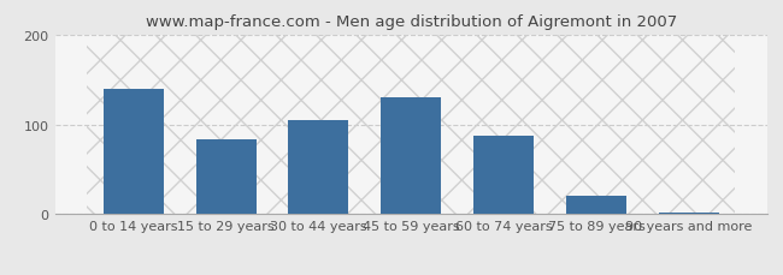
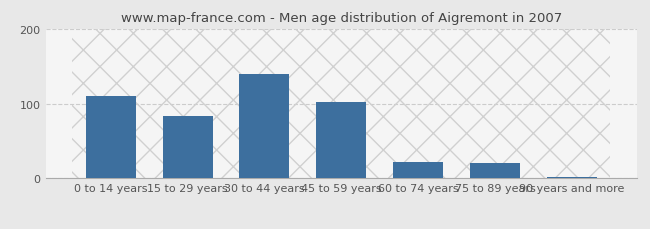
0 to 14 years: 140 -> 110
30 to 44 years: 105 -> 140
45 to 59 years: 130 -> 102
60 to 74 years: 88 -> 22
